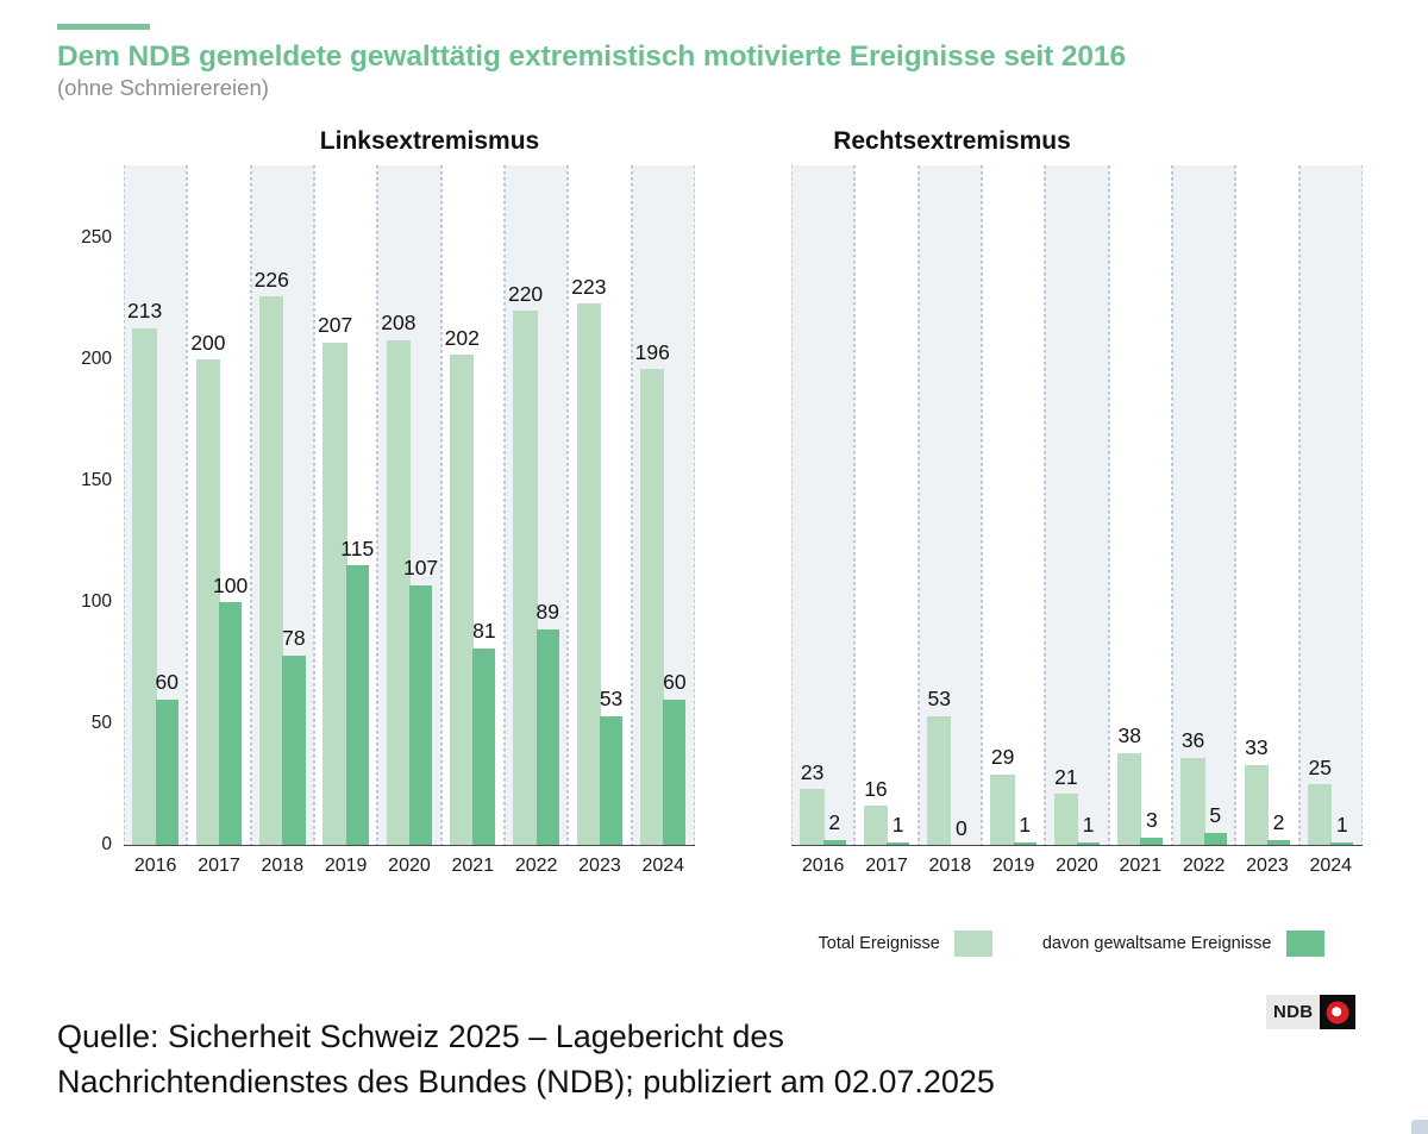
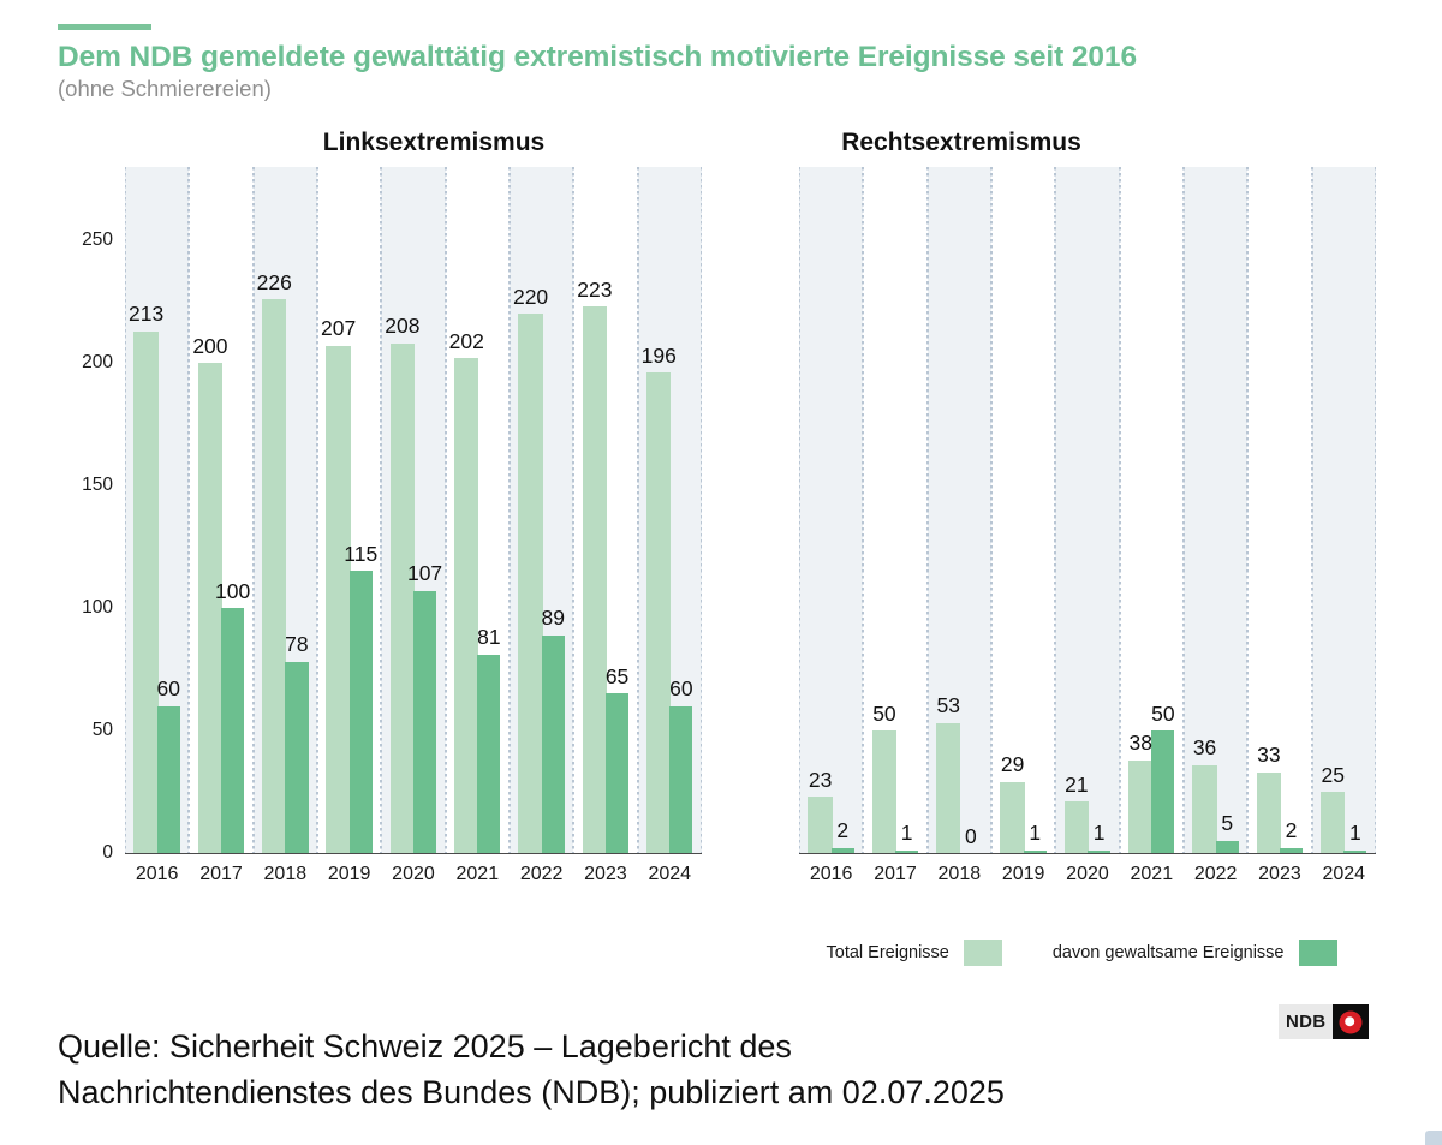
Linksextremismus/davon gewaltsame Ereignisse/2023: 53 -> 65
Rechtsextremismus/Total Ereignisse/2017: 16 -> 50
Rechtsextremismus/davon gewaltsame Ereignisse/2021: 3 -> 50
